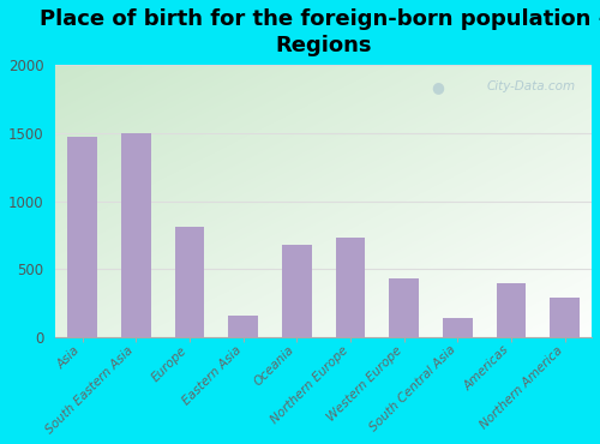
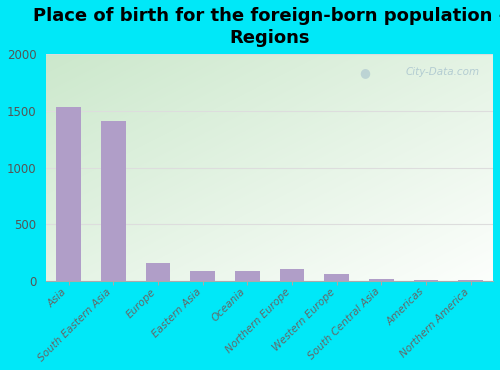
Asia: 1470 -> 1540
South Eastern Asia: 1500 -> 1410
Europe: 810 -> 160
Eastern Asia: 160 -> 90
Oceania: 680 -> 90
Northern Europe: 730 -> 100
Western Europe: 430 -> 60
South Central Asia: 140 -> 20
Americas: 400 -> 10
Northern America: 290 -> 10
